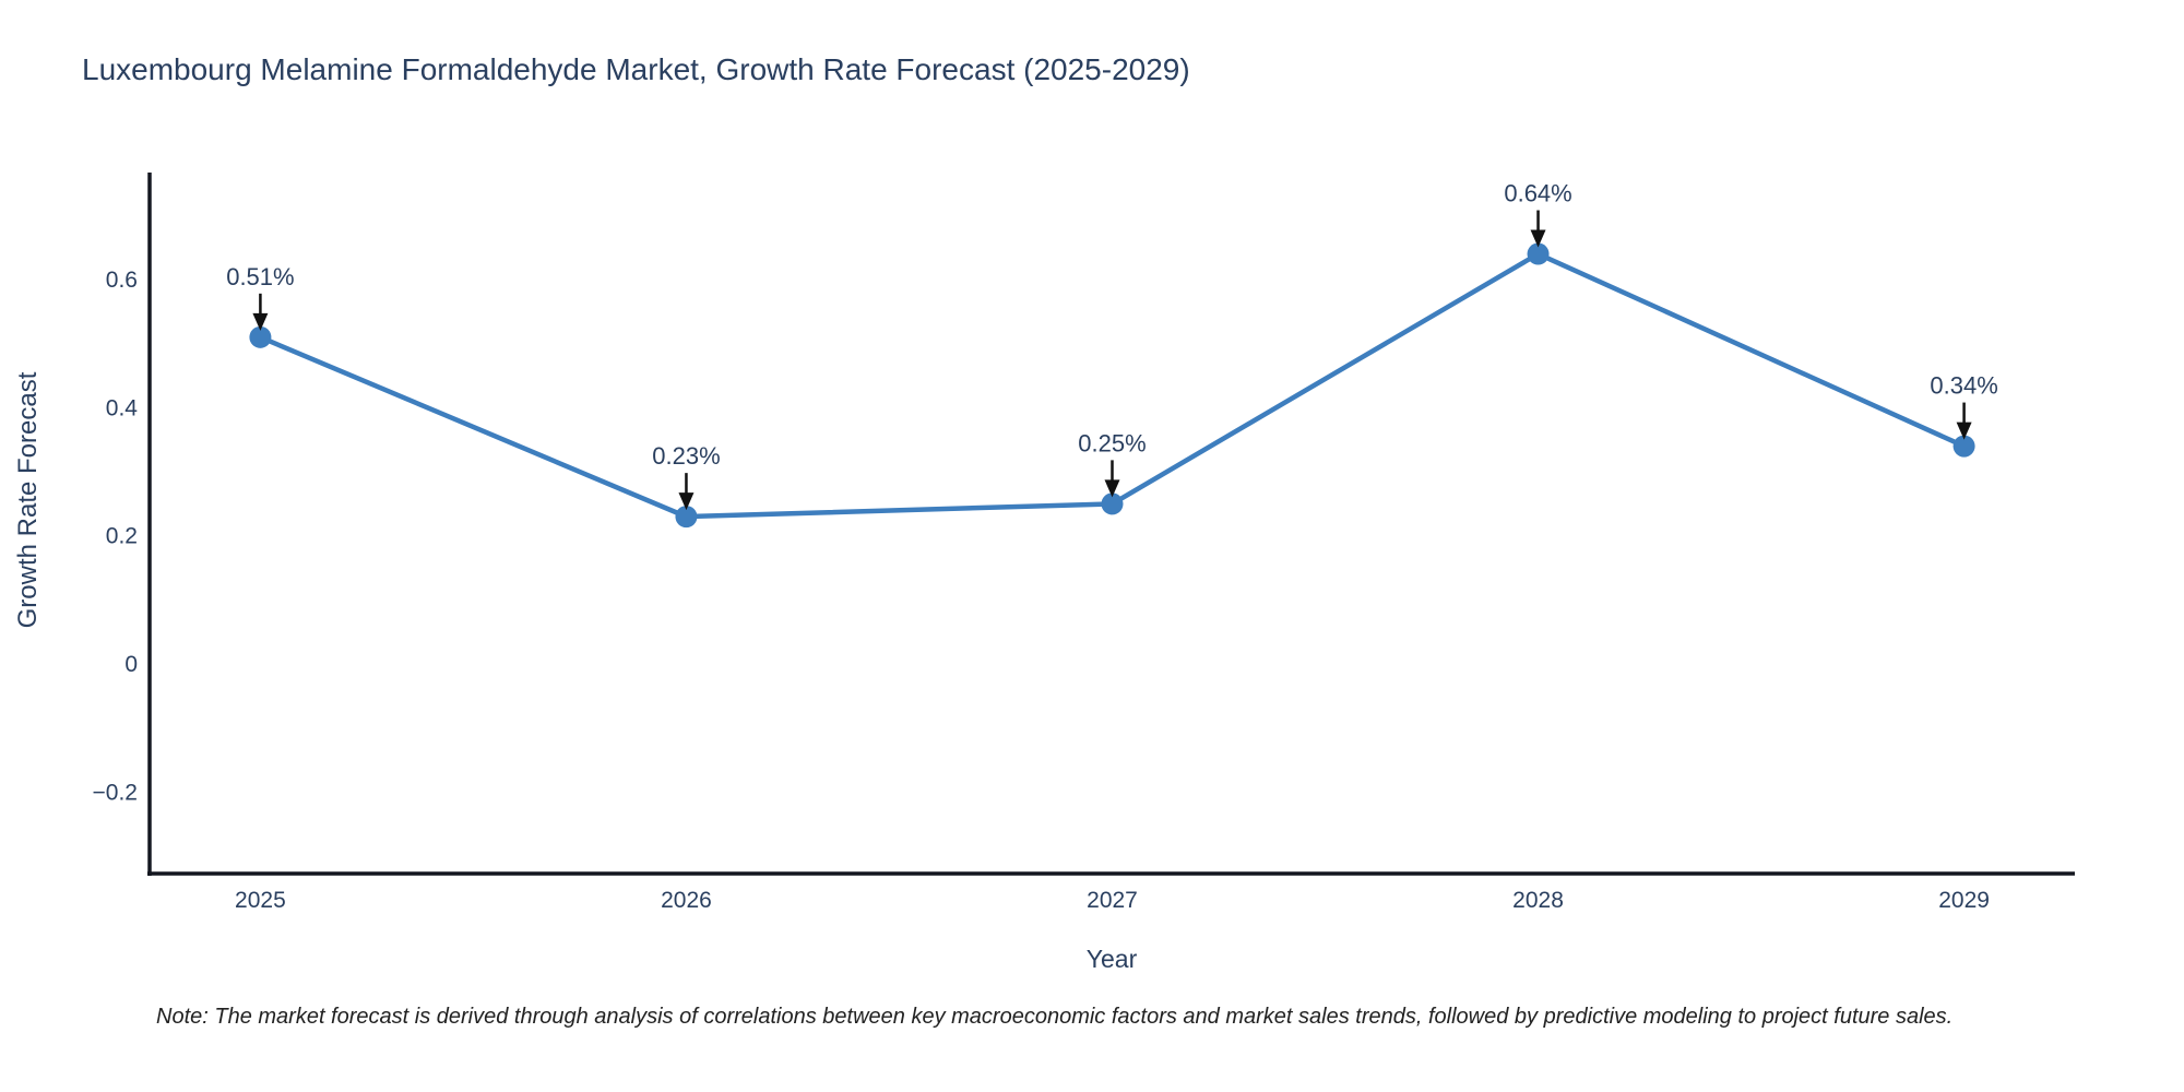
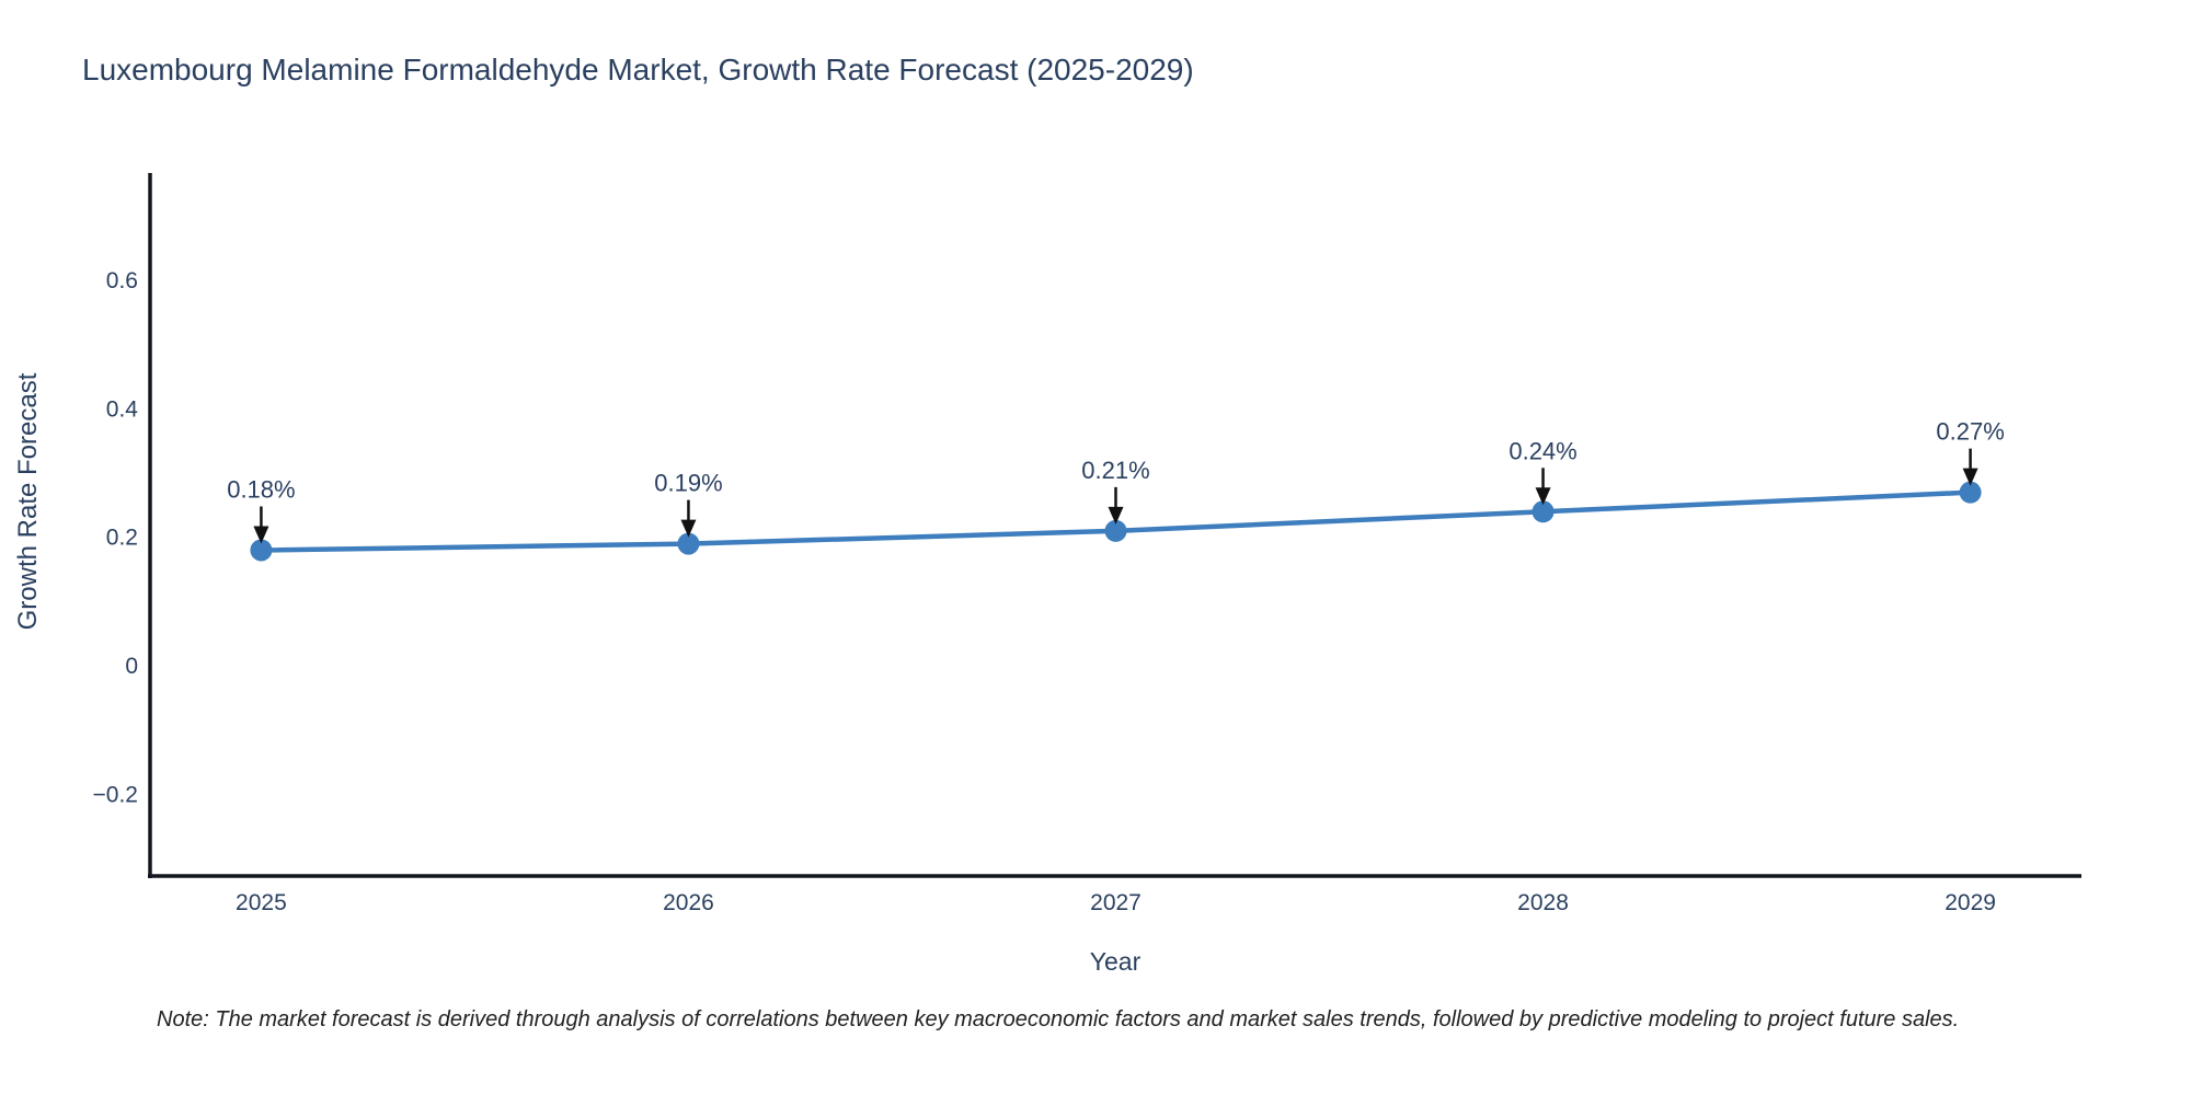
2025: 0.51% -> 0.18%
2026: 0.23% -> 0.19%
2027: 0.25% -> 0.21%
2028: 0.64% -> 0.24%
2029: 0.34% -> 0.27%
